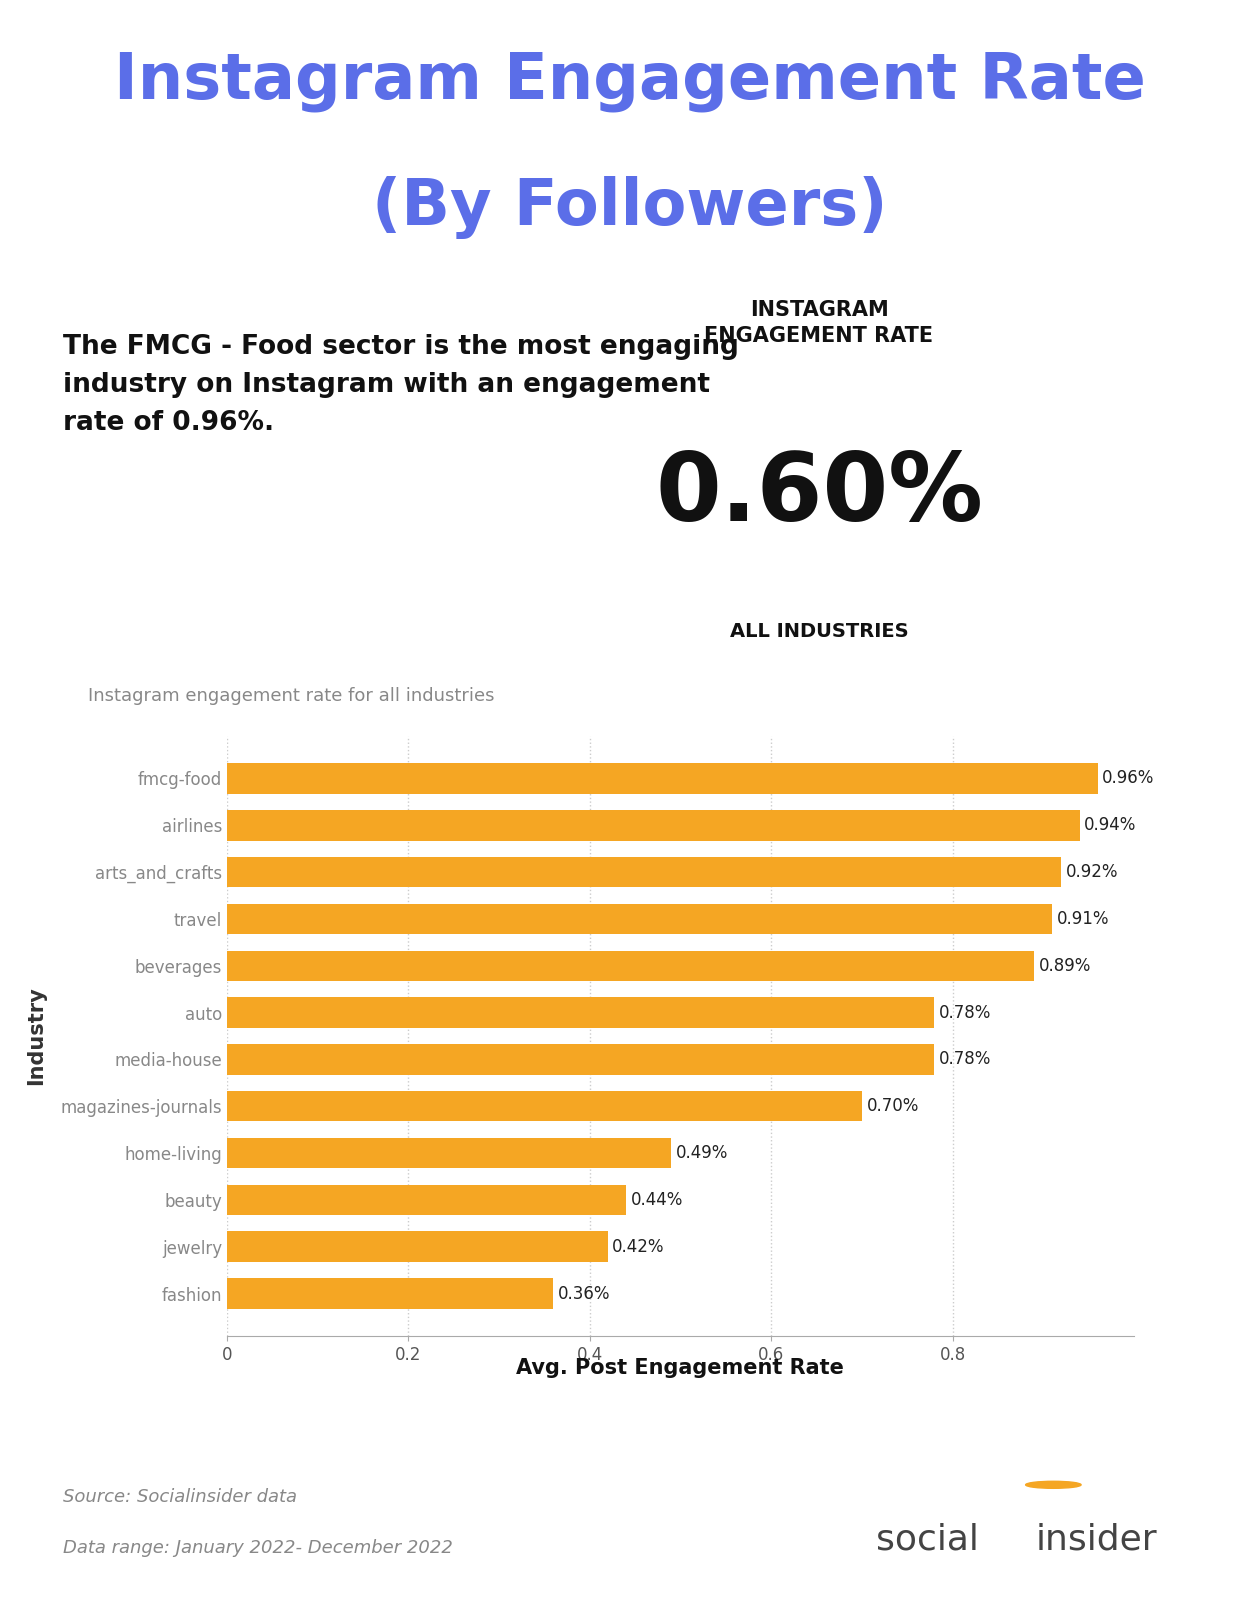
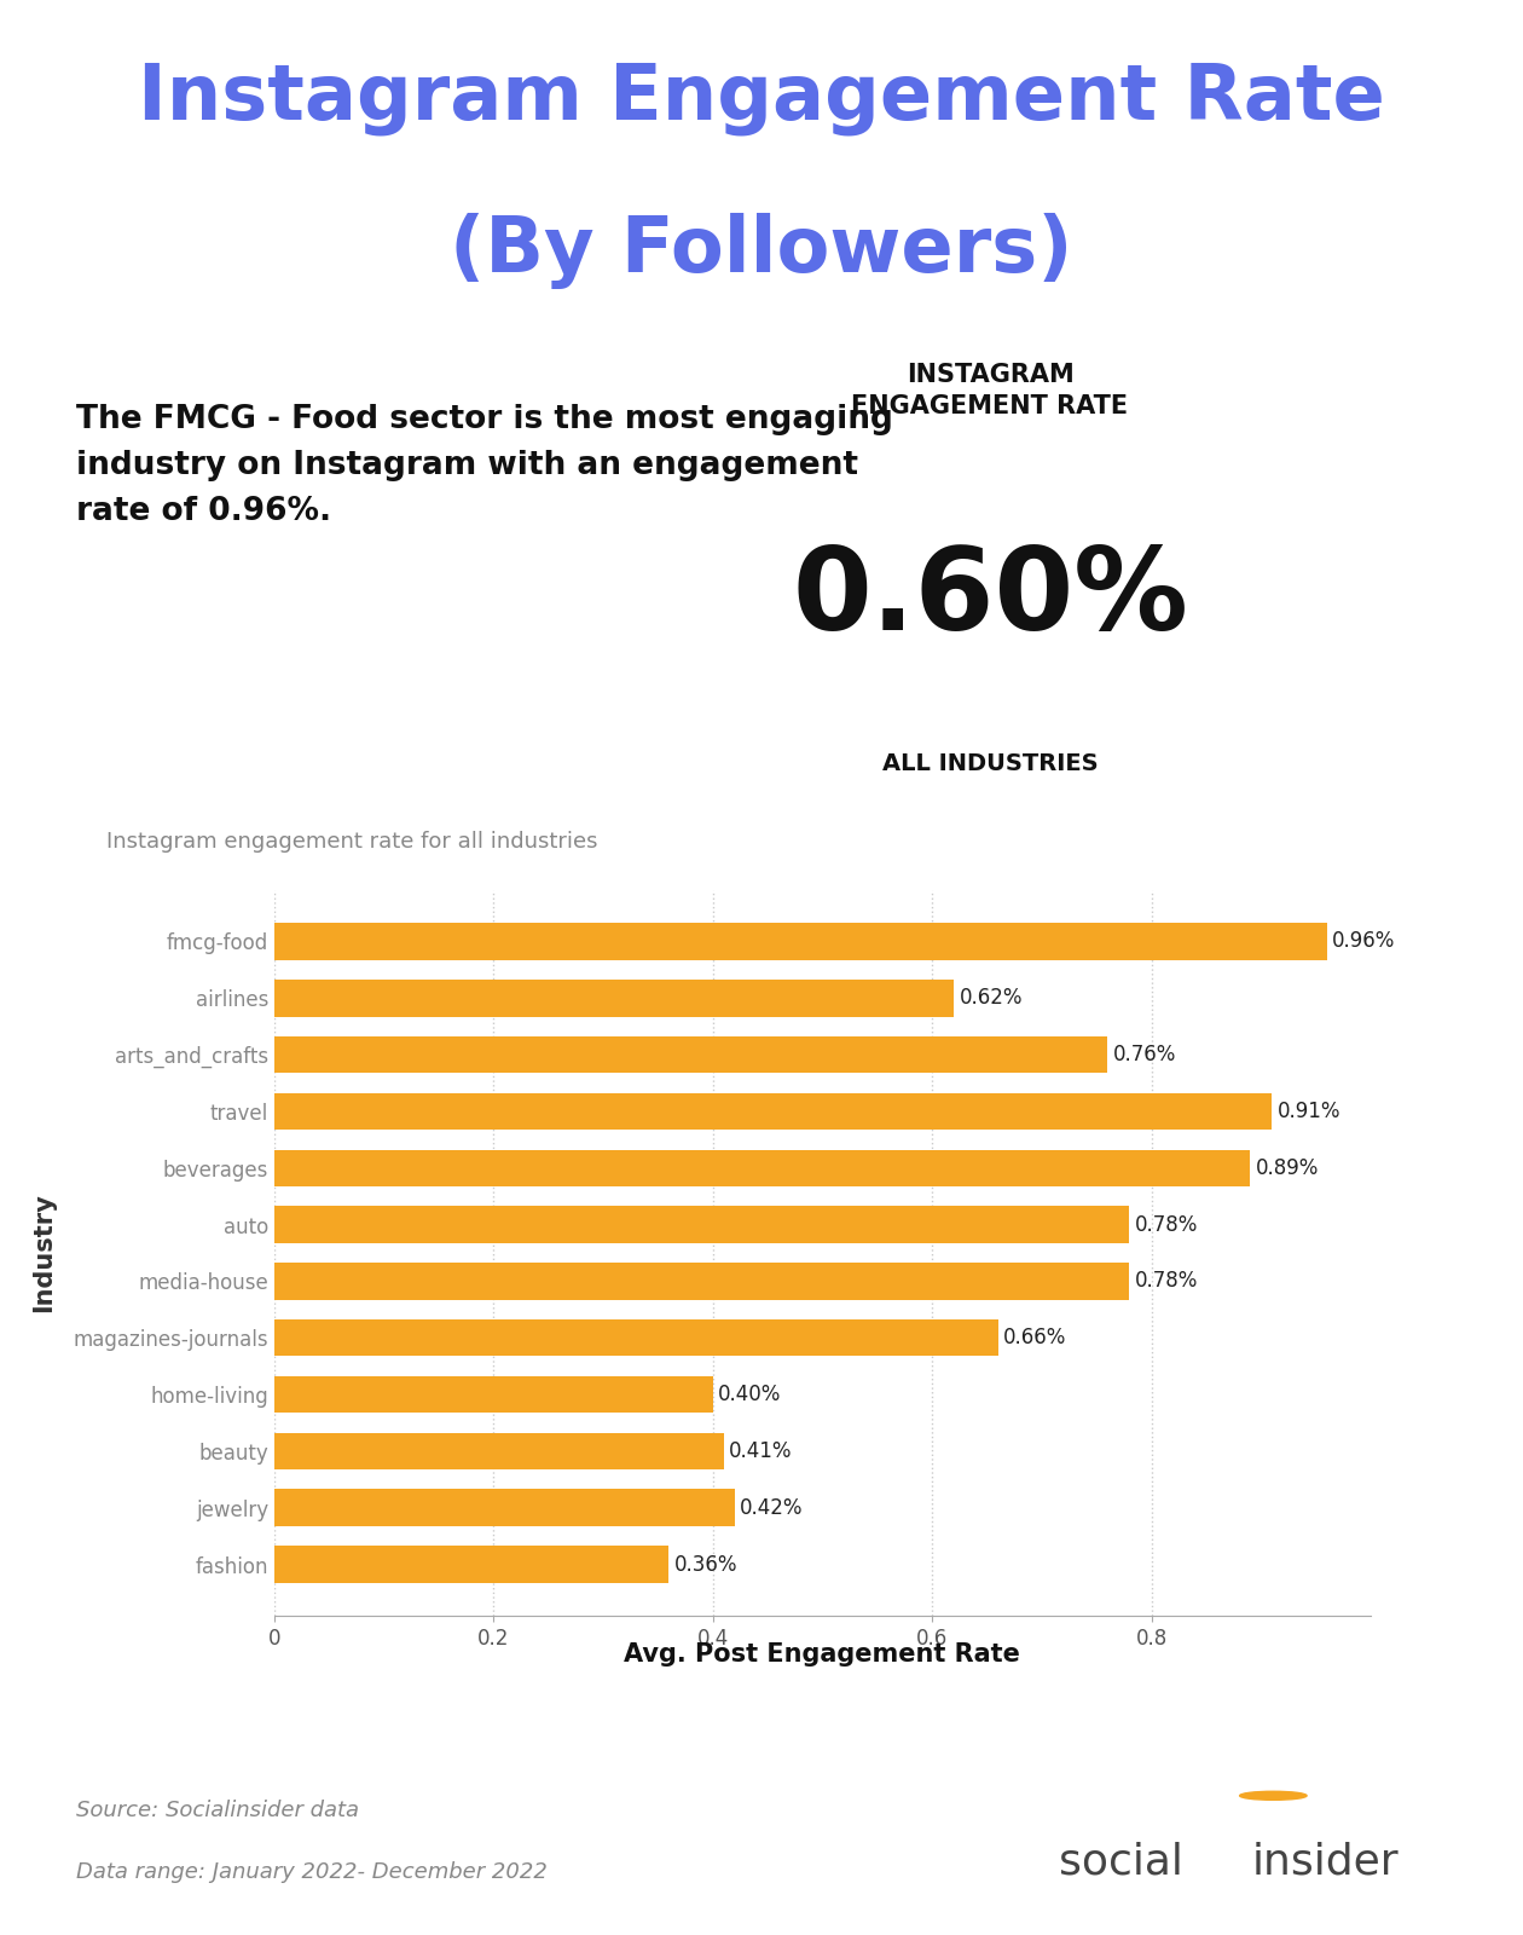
airlines: 0.94% -> 0.62%
arts_and_crafts: 0.92% -> 0.76%
magazines-journals: 0.70% -> 0.66%
home-living: 0.49% -> 0.40%
beauty: 0.44% -> 0.41%
